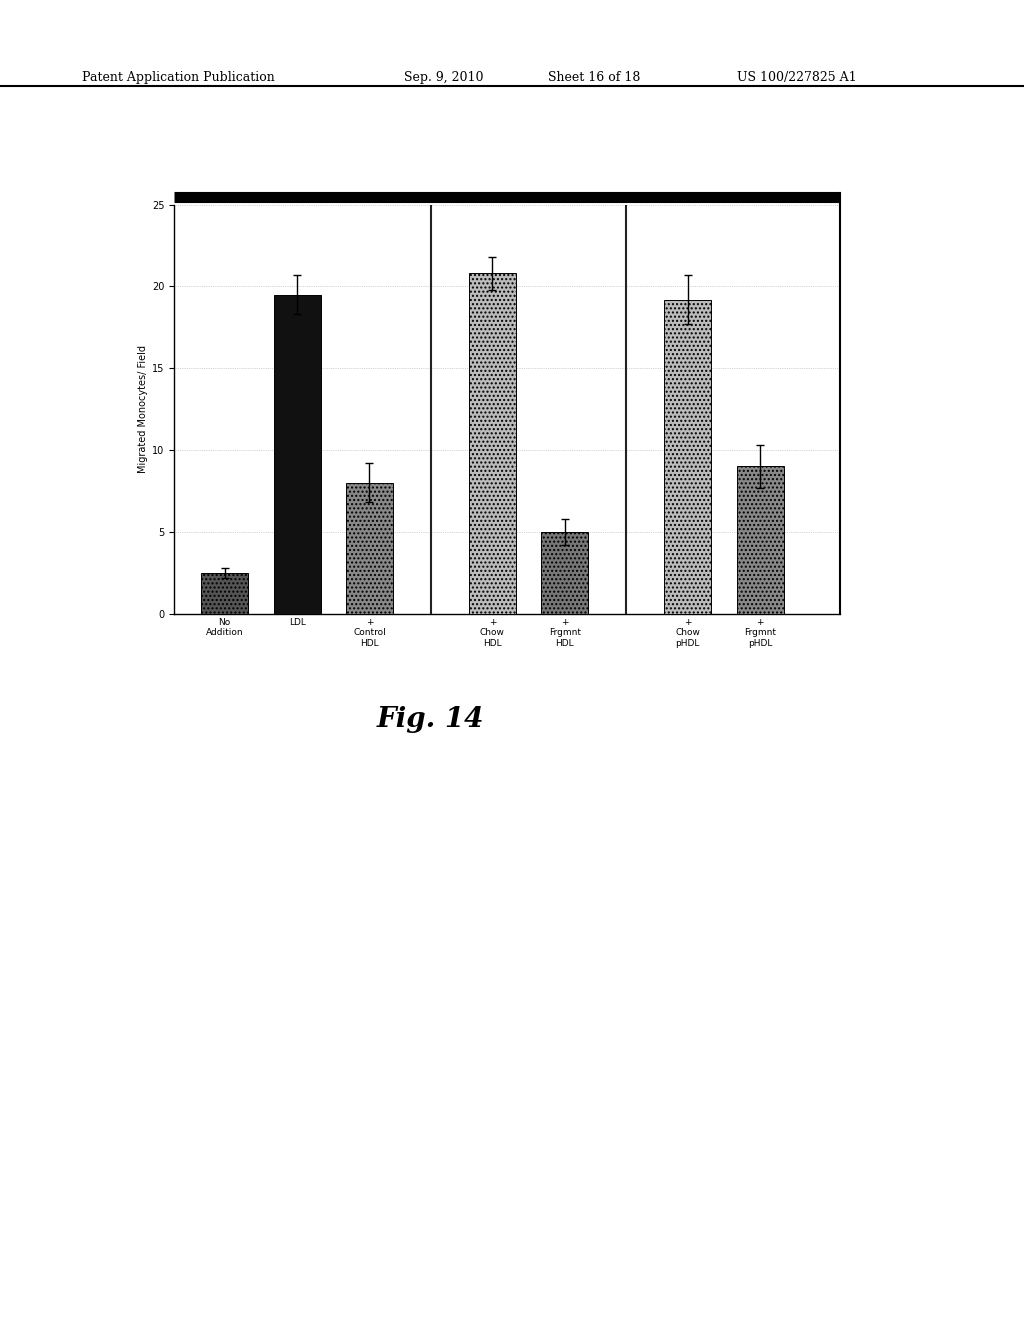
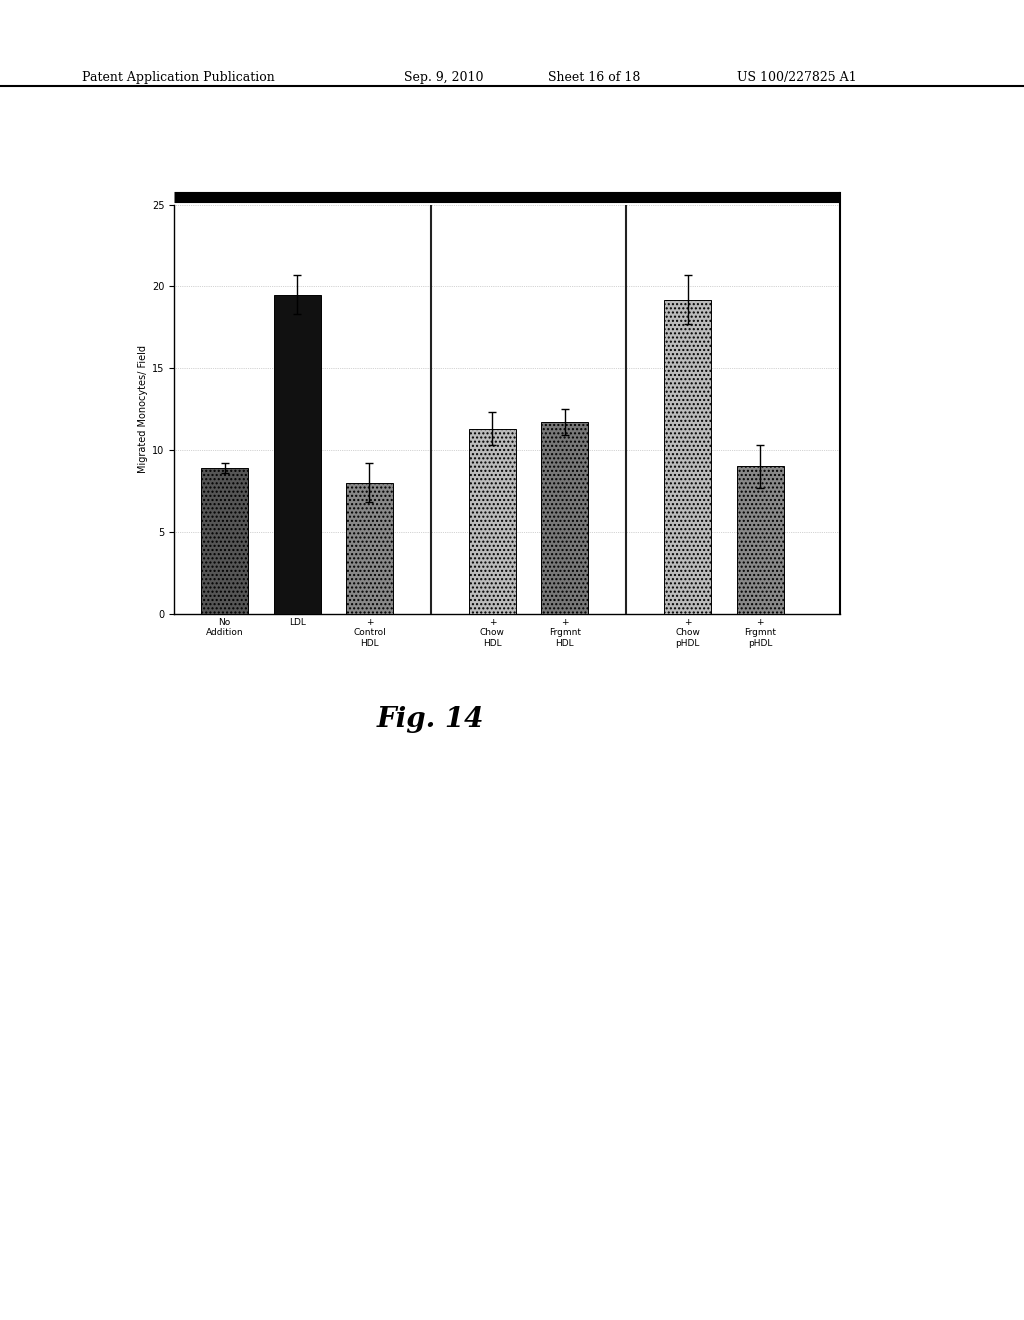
No Addition: 2.5 -> 8.9
+ Chow HDL: 20.8 -> 11.3
+ Frgmnt HDL: 5.0 -> 11.7
